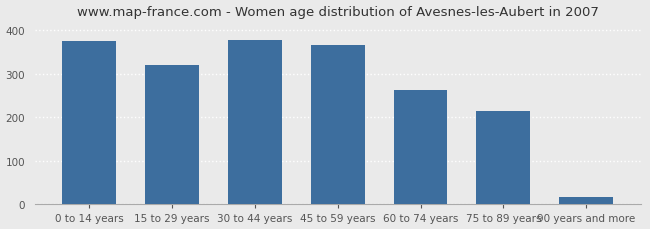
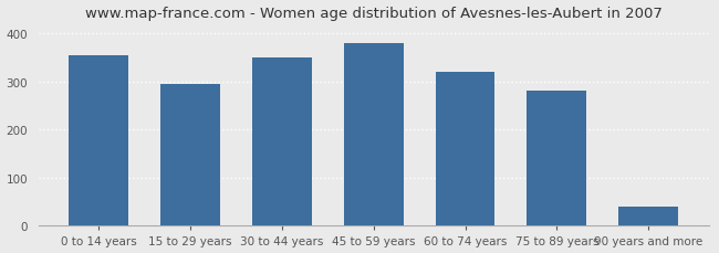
0 to 14 years: 375 -> 355
15 to 29 years: 320 -> 295
30 to 44 years: 378 -> 350
45 to 59 years: 365 -> 380
60 to 74 years: 263 -> 320
75 to 89 years: 215 -> 280
90 years and more: 17 -> 40
